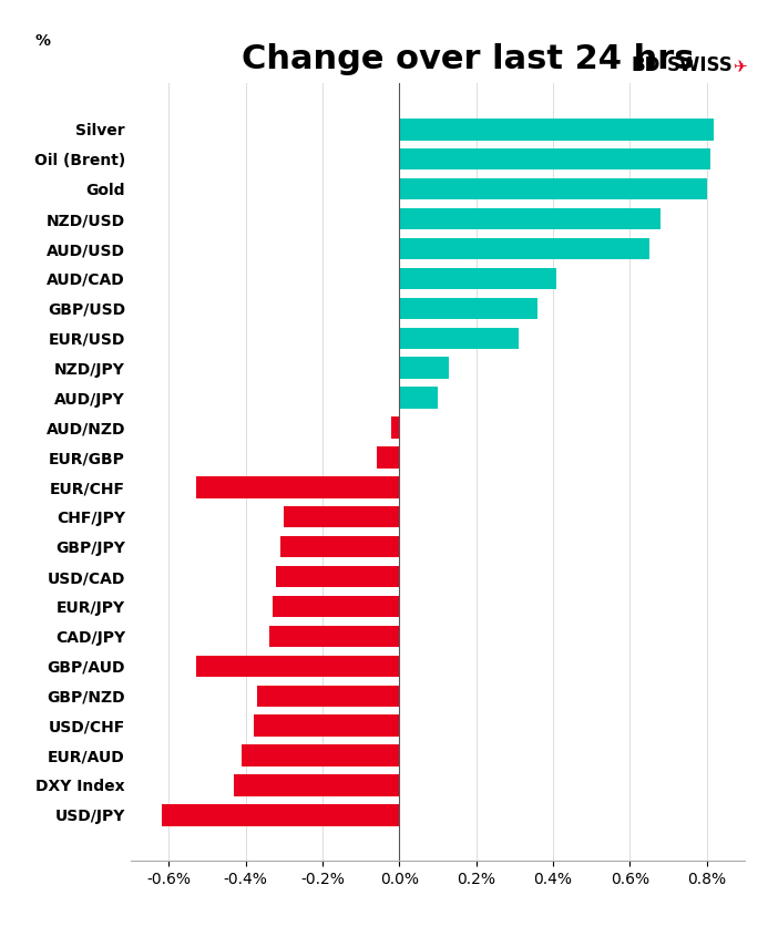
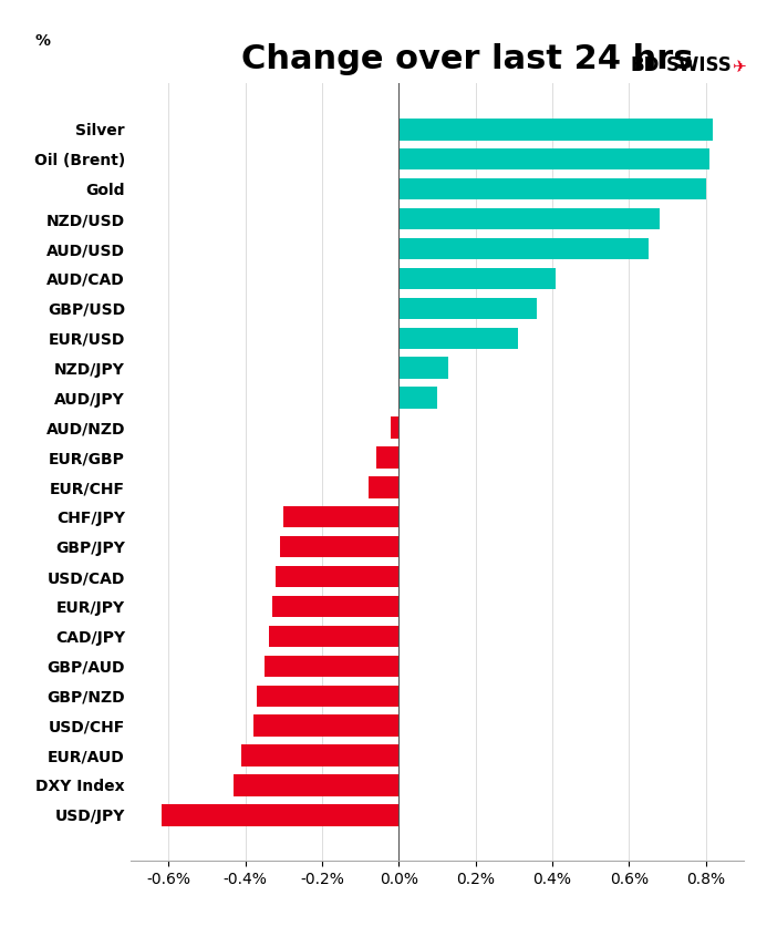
EUR/CHF: -0.53% -> -0.08%
GBP/AUD: -0.53% -> -0.35%
